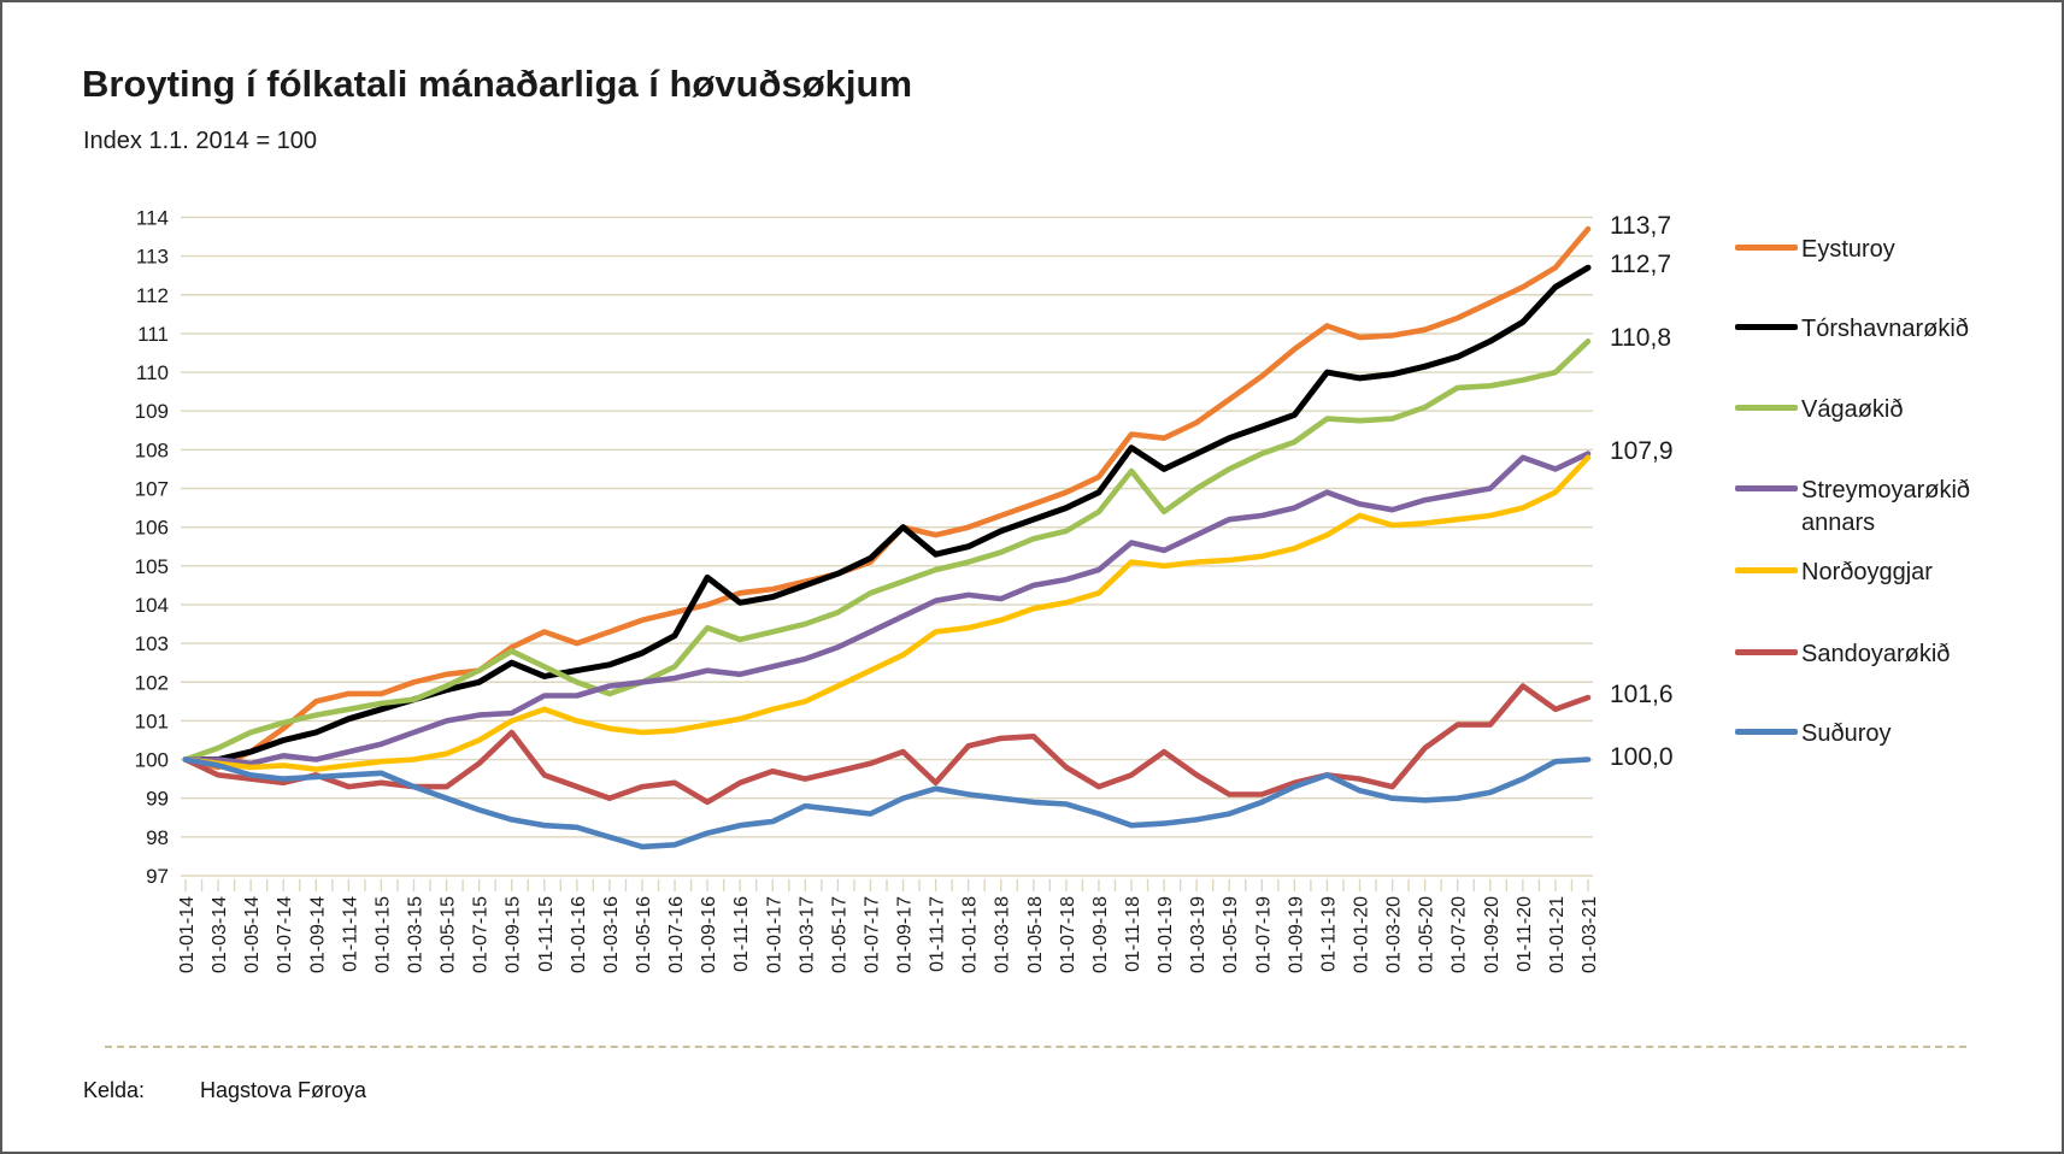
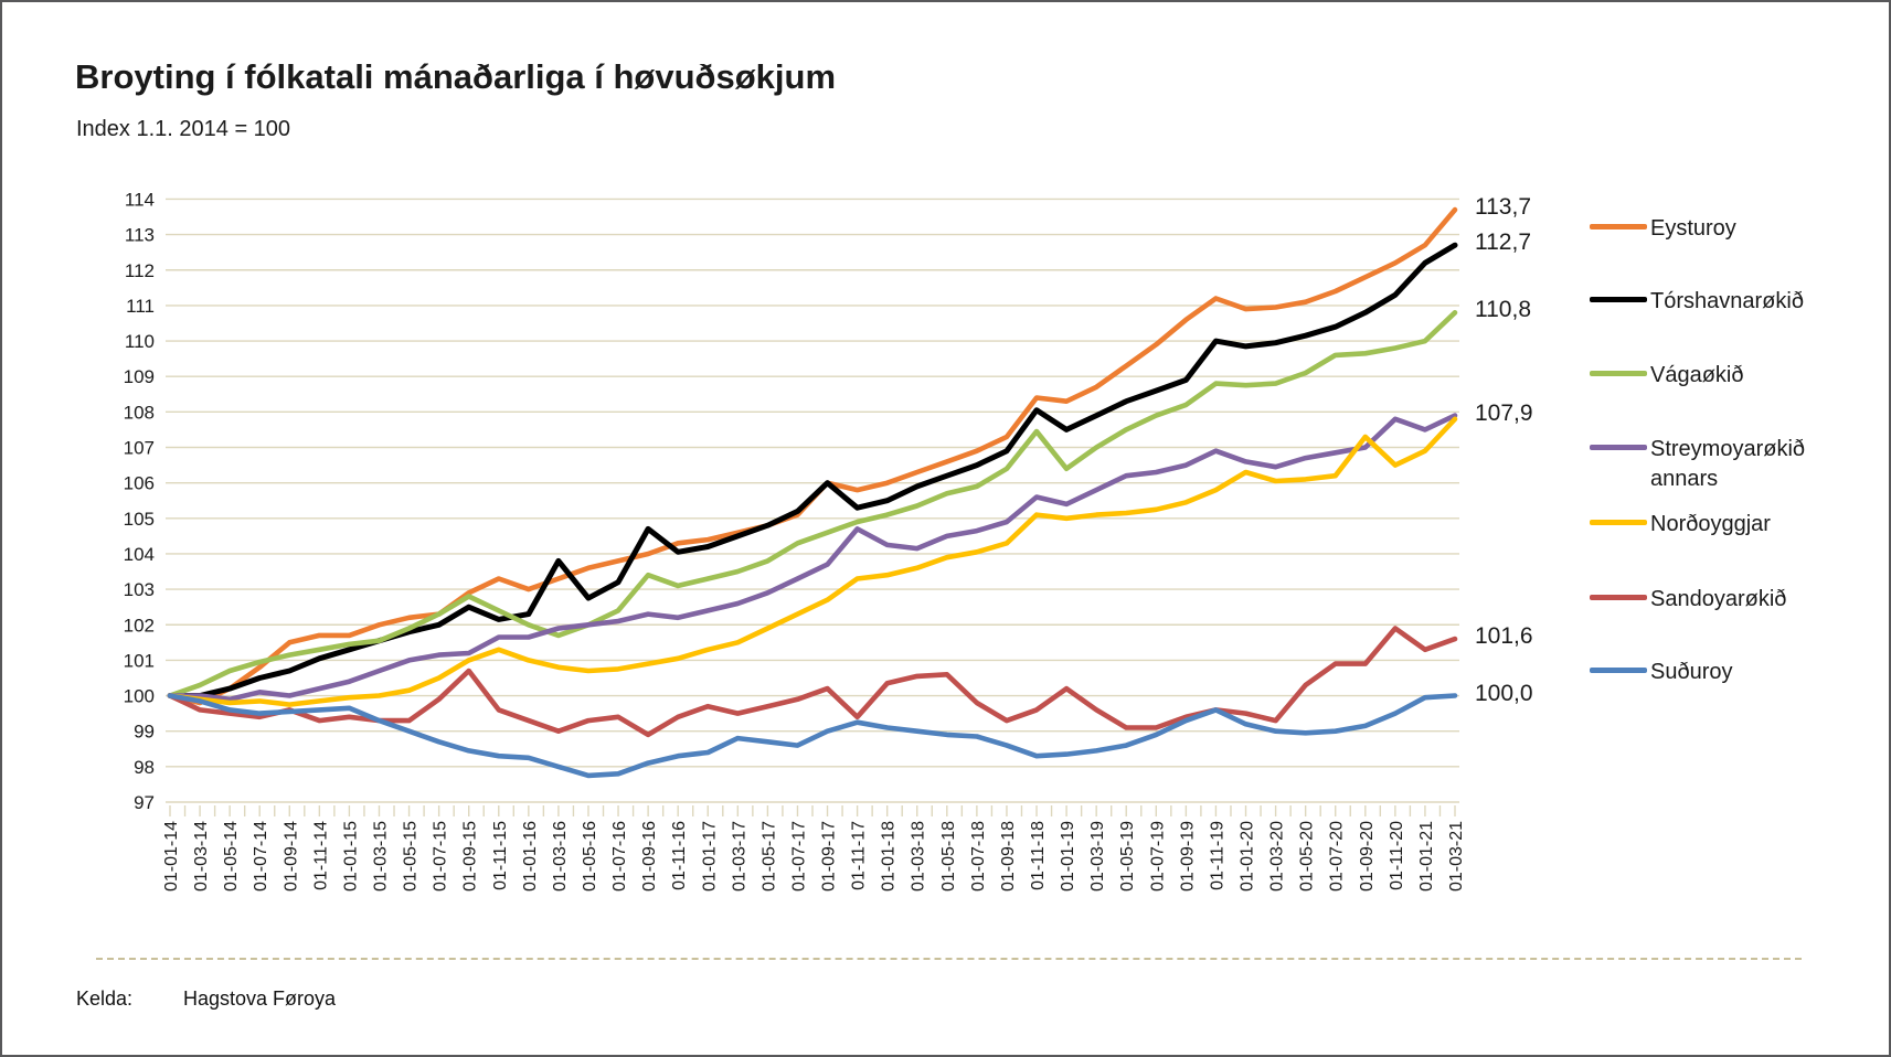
Tórshavnarøkið/01-03-16: 102.5 -> 103.8
Streymoyarøkið annars/01-11-17: 104.1 -> 104.7
Norðoyggjar/01-09-20: 106.3 -> 107.3
